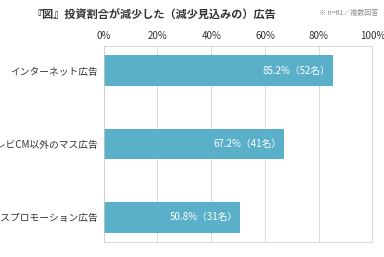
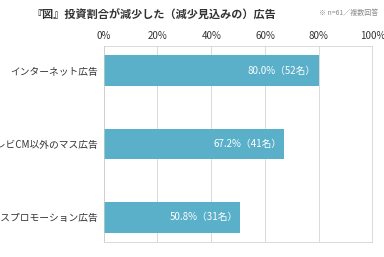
インターネット広告: 85.2 -> 80.0
